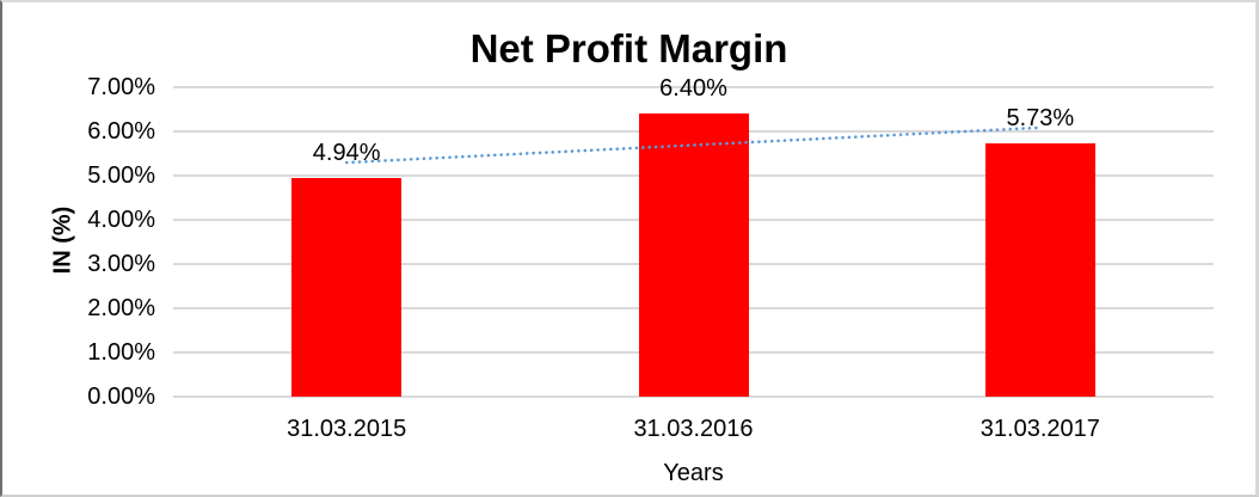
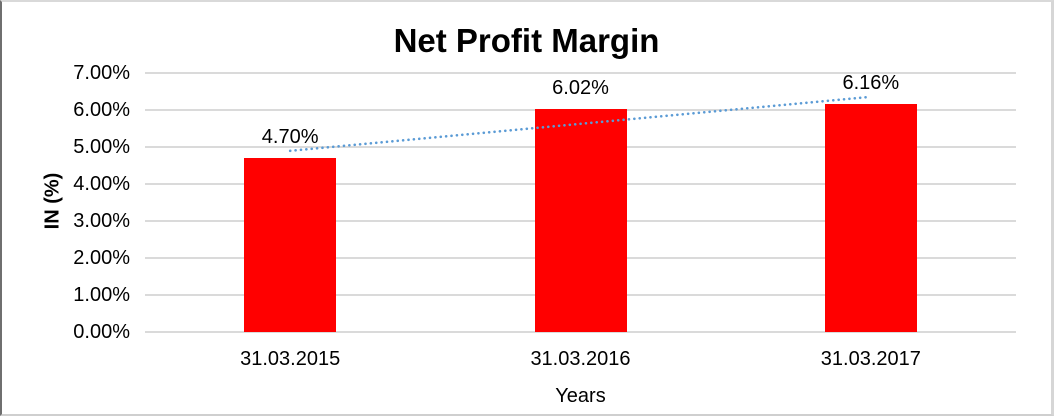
31.03.2015: 4.94% -> 4.70%
31.03.2016: 6.40% -> 6.02%
31.03.2017: 5.73% -> 6.16%
